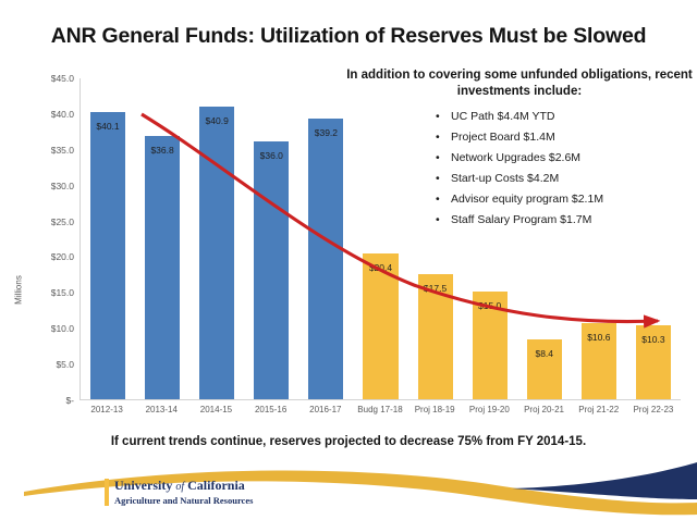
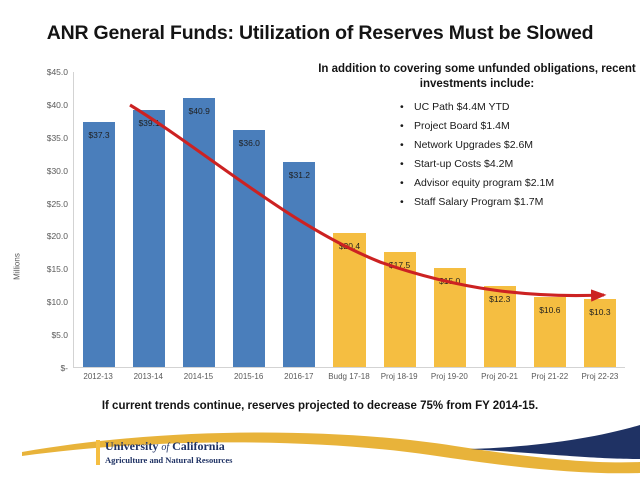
2012-13: $40.1 -> $37.3
2013-14: $36.8 -> $39.1
2016-17: $39.2 -> $31.2
Proj 20-21: $8.4 -> $12.3
